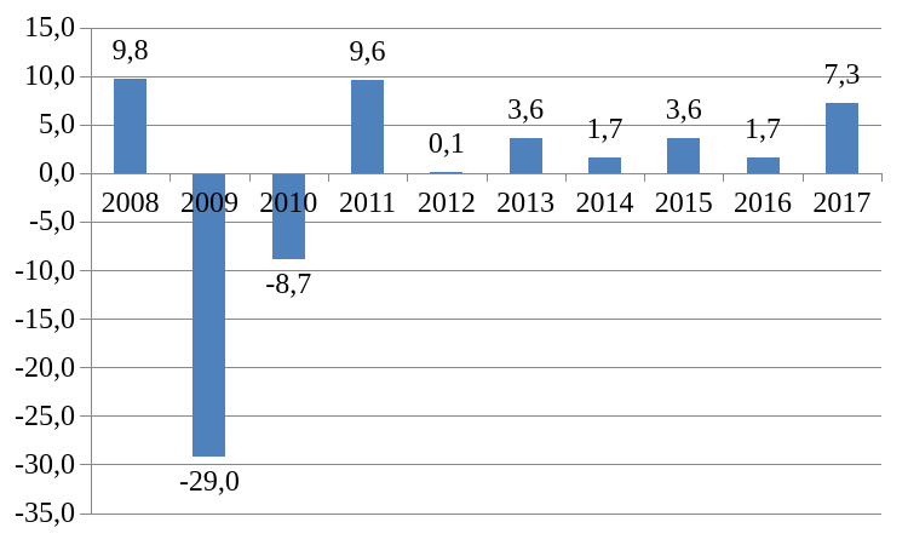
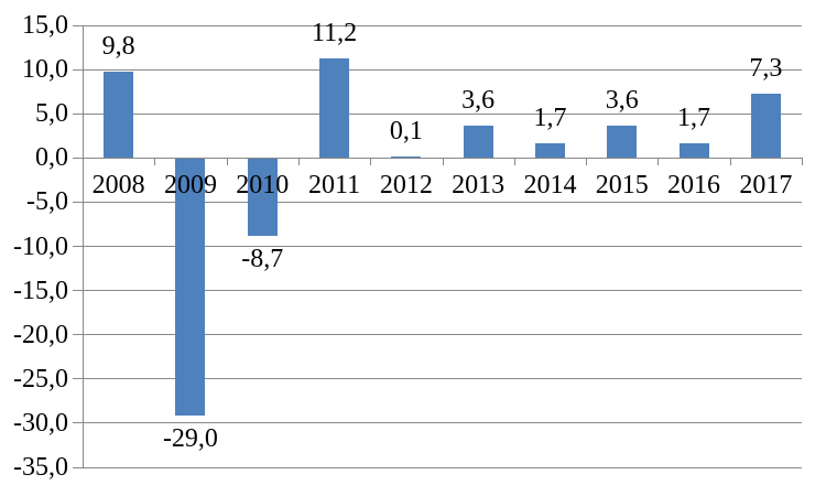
2011: 9,6 -> 11,2
